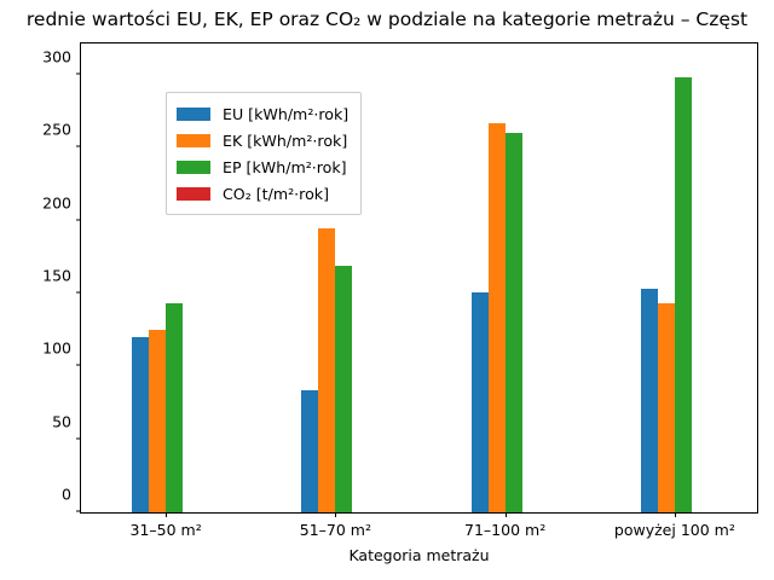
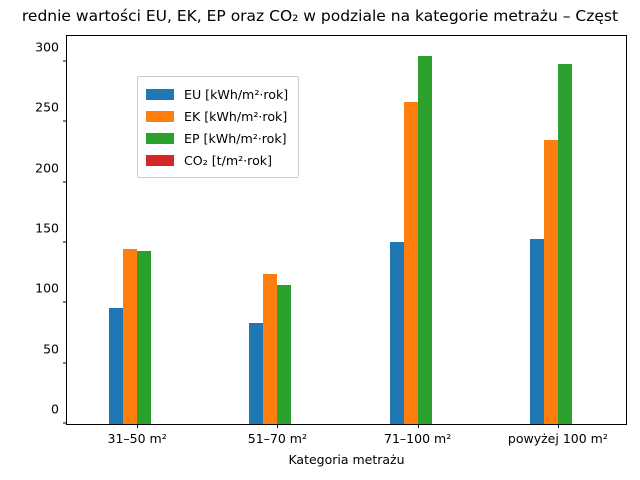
EU [kWh/m²·rok]/31–50 m²: 120 -> 96
EK [kWh/m²·rok]/31–50 m²: 125 -> 145
EK [kWh/m²·rok]/51–70 m²: 195 -> 124
EP [kWh/m²·rok]/51–70 m²: 169 -> 115
EP [kWh/m²·rok]/71–100 m²: 260 -> 305
EK [kWh/m²·rok]/powyżej 100 m²: 143 -> 235
